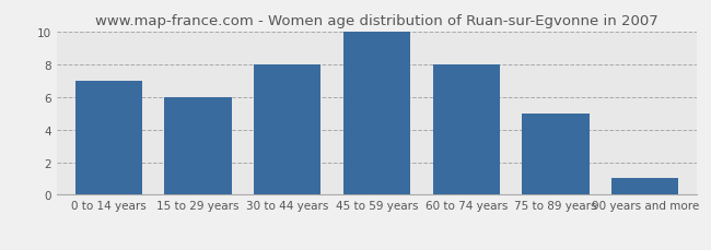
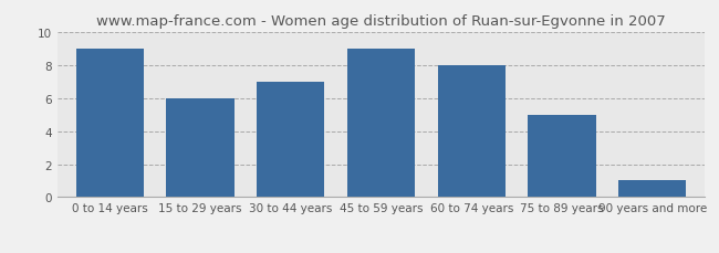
0 to 14 years: 7 -> 9
30 to 44 years: 8 -> 7
45 to 59 years: 10 -> 9
